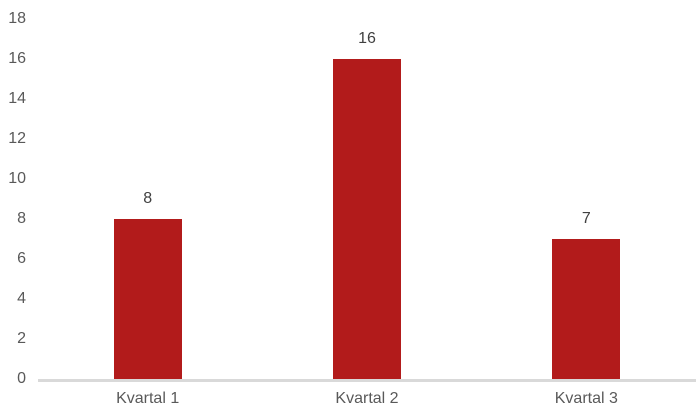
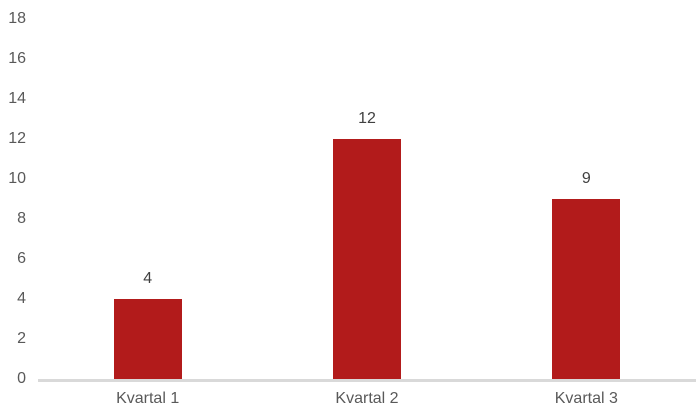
Kvartal 1: 8 -> 4
Kvartal 2: 16 -> 12
Kvartal 3: 7 -> 9
